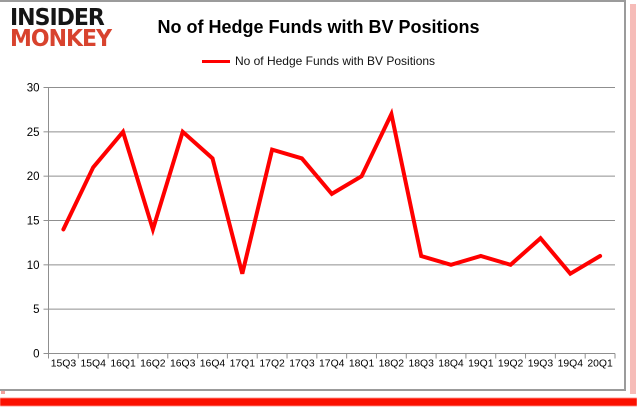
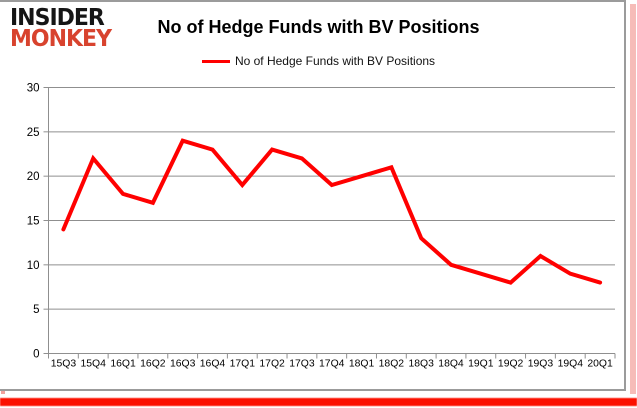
15Q4: 21 -> 22
16Q1: 25 -> 18
16Q2: 14 -> 17
16Q3: 25 -> 24
16Q4: 22 -> 23
17Q1: 9 -> 19
17Q4: 18 -> 19
18Q2: 27 -> 21
18Q3: 11 -> 13
19Q1: 11 -> 9
19Q2: 10 -> 8
19Q3: 13 -> 11
20Q1: 11 -> 8
